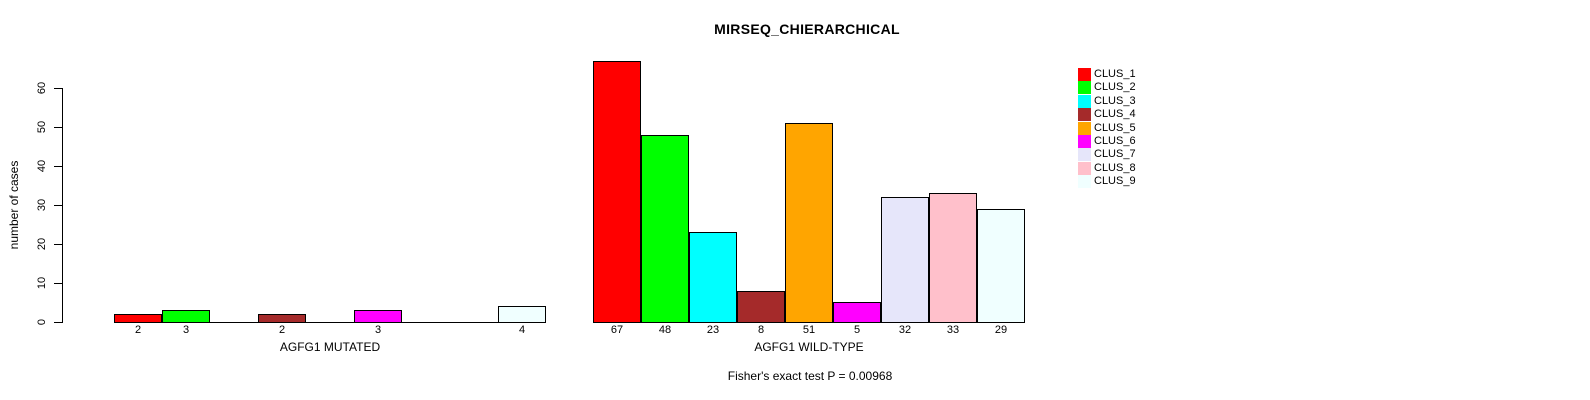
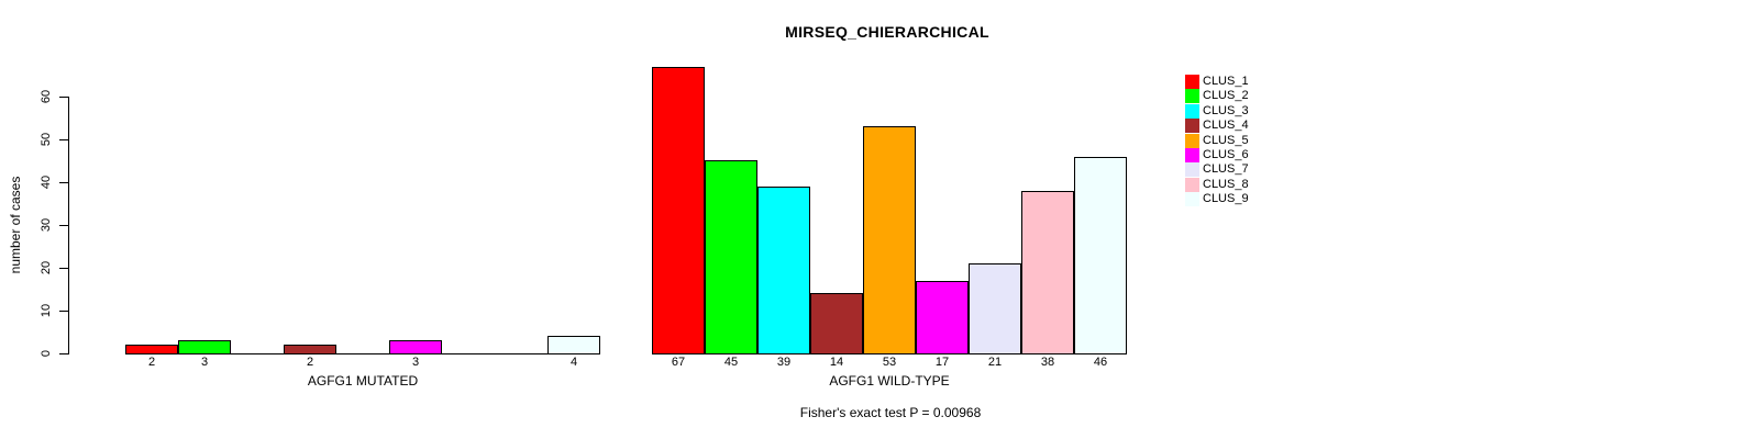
CLUS_2/AGFG1 WILD-TYPE: 48 -> 45
CLUS_3/AGFG1 WILD-TYPE: 23 -> 39
CLUS_4/AGFG1 WILD-TYPE: 8 -> 14
CLUS_5/AGFG1 WILD-TYPE: 51 -> 53
CLUS_6/AGFG1 WILD-TYPE: 5 -> 17
CLUS_7/AGFG1 WILD-TYPE: 32 -> 21
CLUS_8/AGFG1 WILD-TYPE: 33 -> 38
CLUS_9/AGFG1 WILD-TYPE: 29 -> 46
